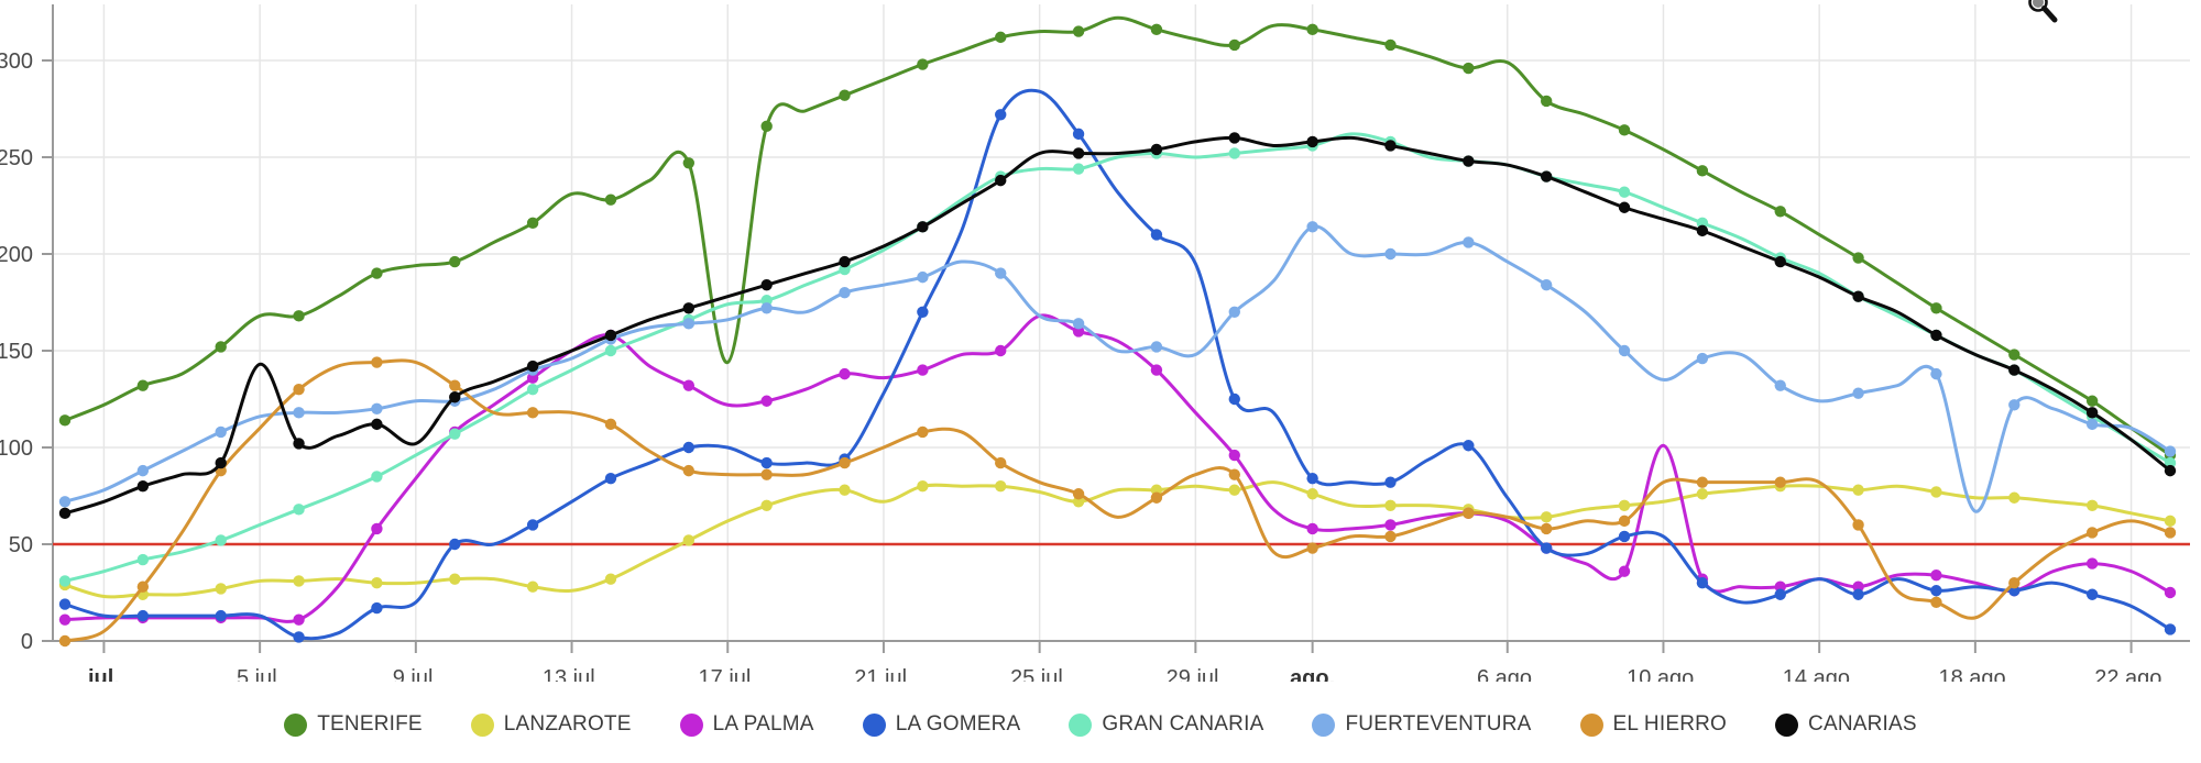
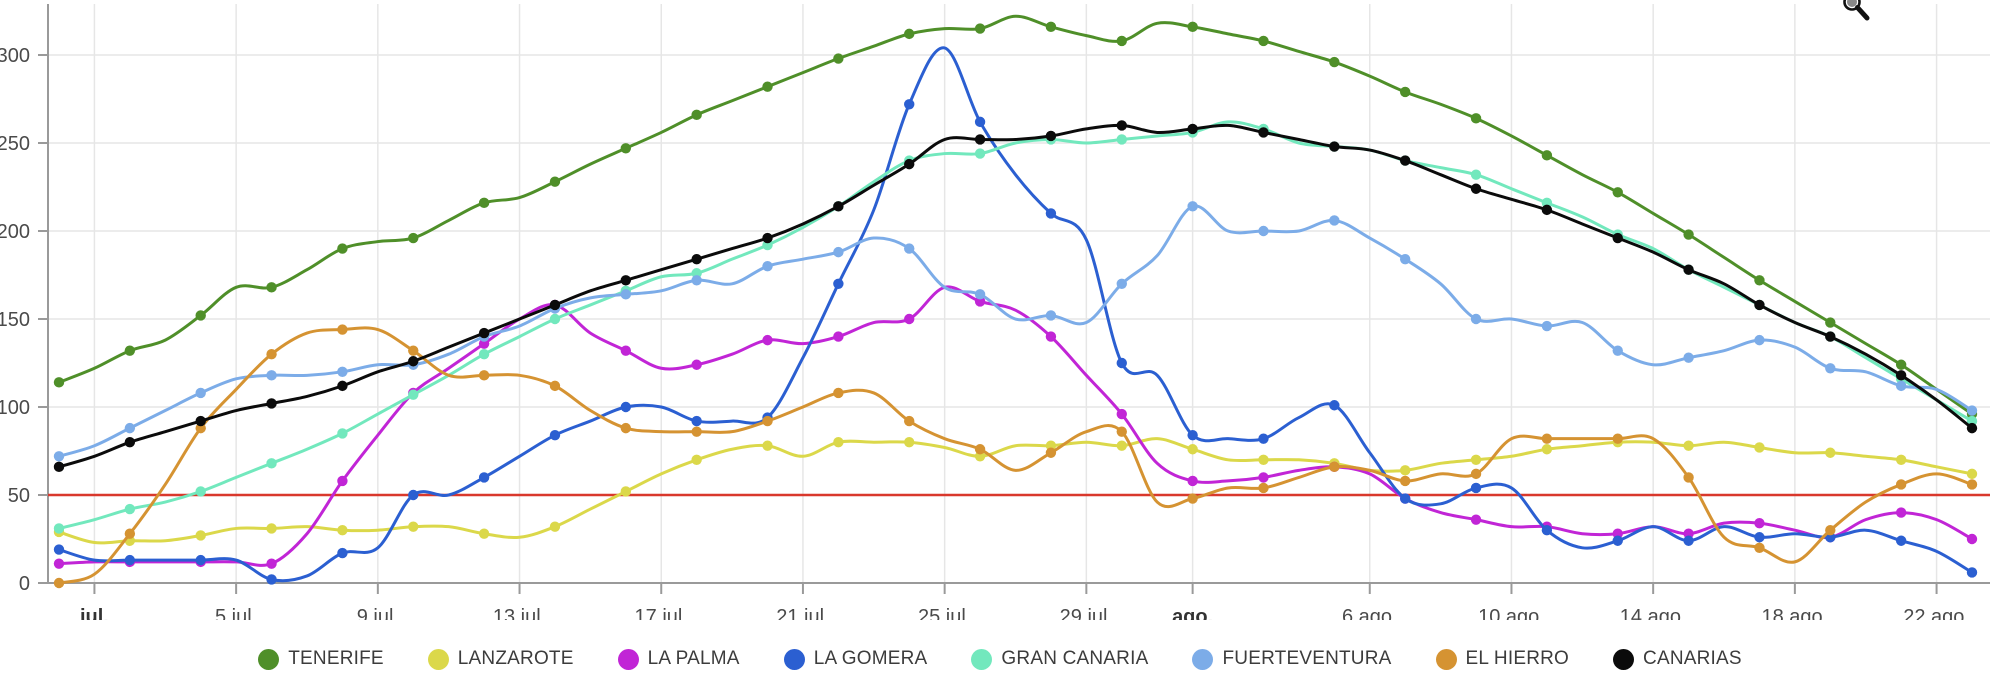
CANARIAS/5 jul.: 143 -> 98
CANARIAS/9 jul.: 102 -> 120
TENERIFE/13 jul.: 231 -> 219
TENERIFE/17 jul.: 144 -> 256
LA GOMERA/25 jul.: 284 -> 304
TENERIFE/6 ago.: 299 -> 288
LA PALMA/10 ago.: 101 -> 32
FUERTEVENTURA/10 ago.: 135 -> 150
FUERTEVENTURA/18 ago.: 67 -> 134
